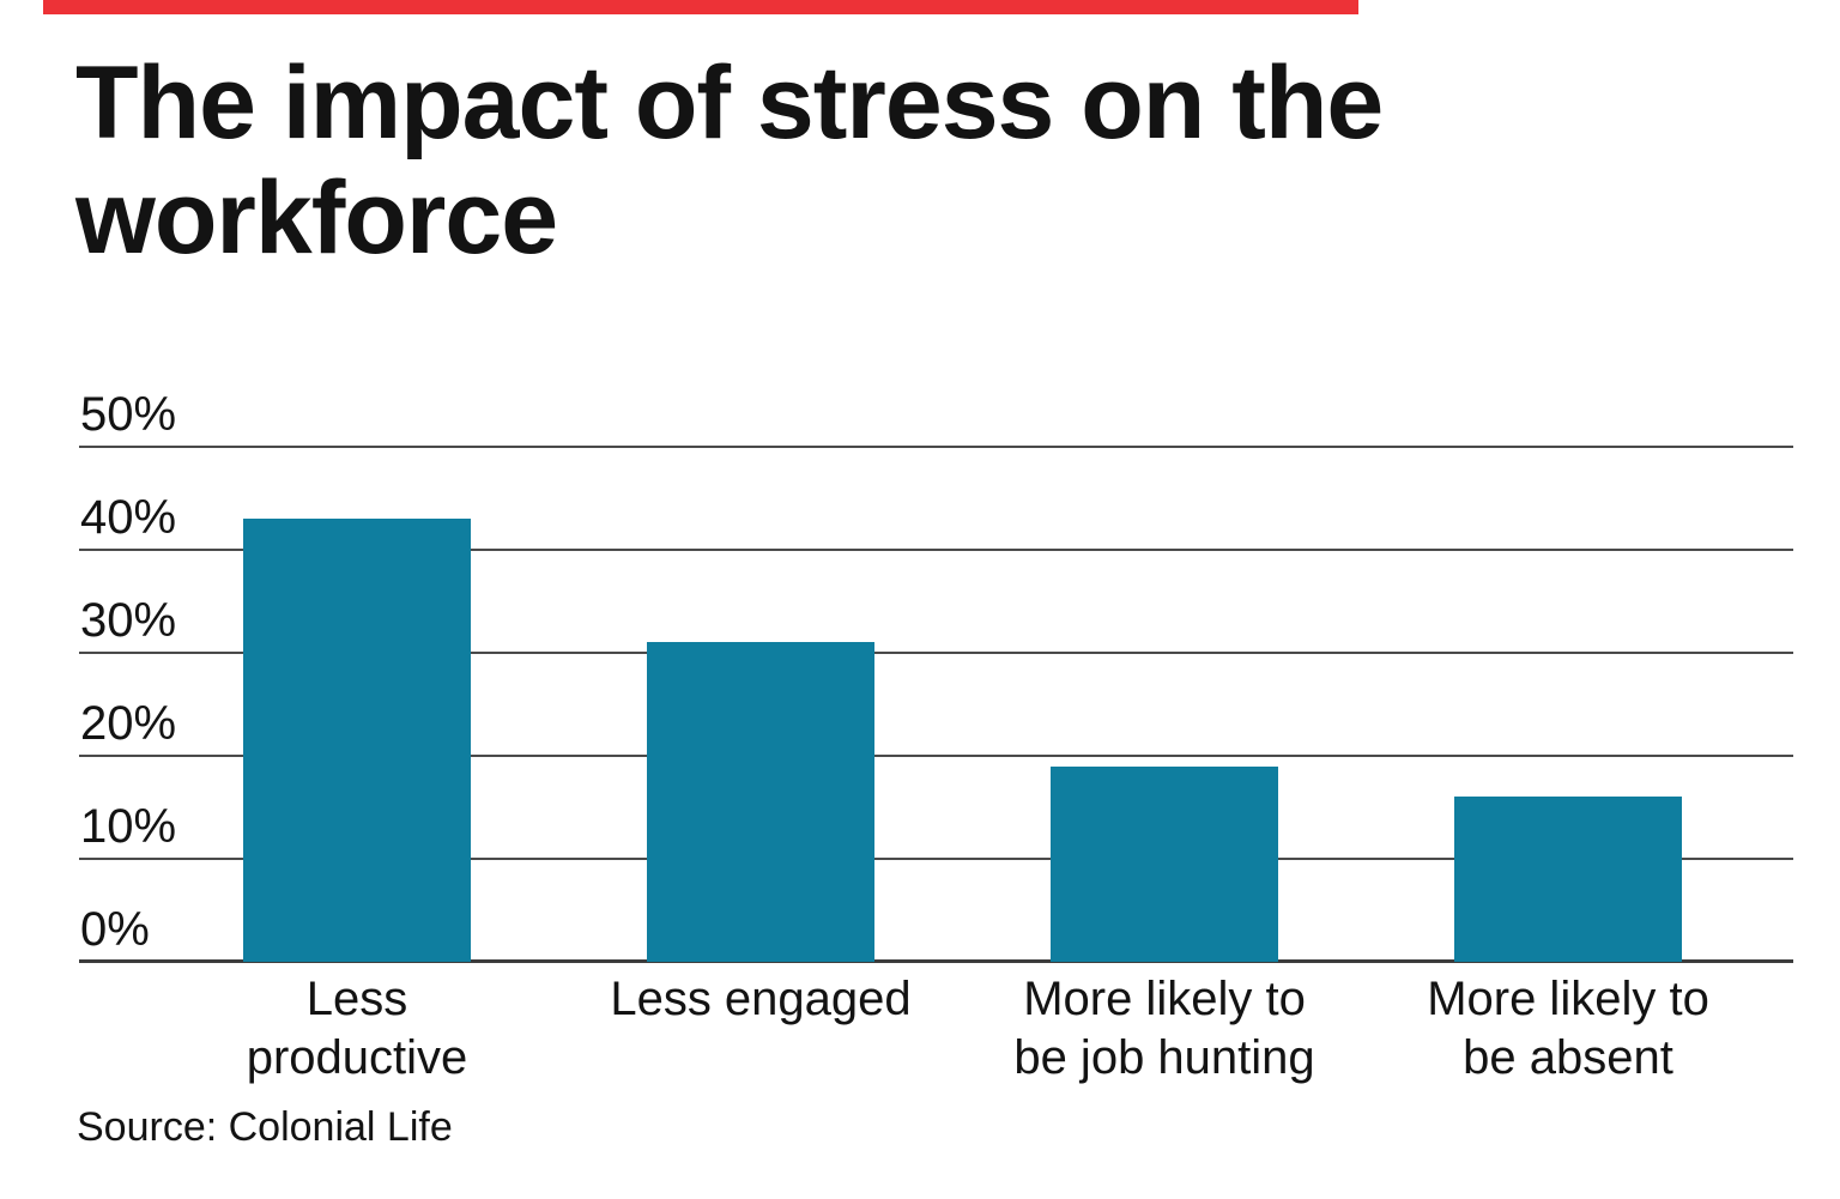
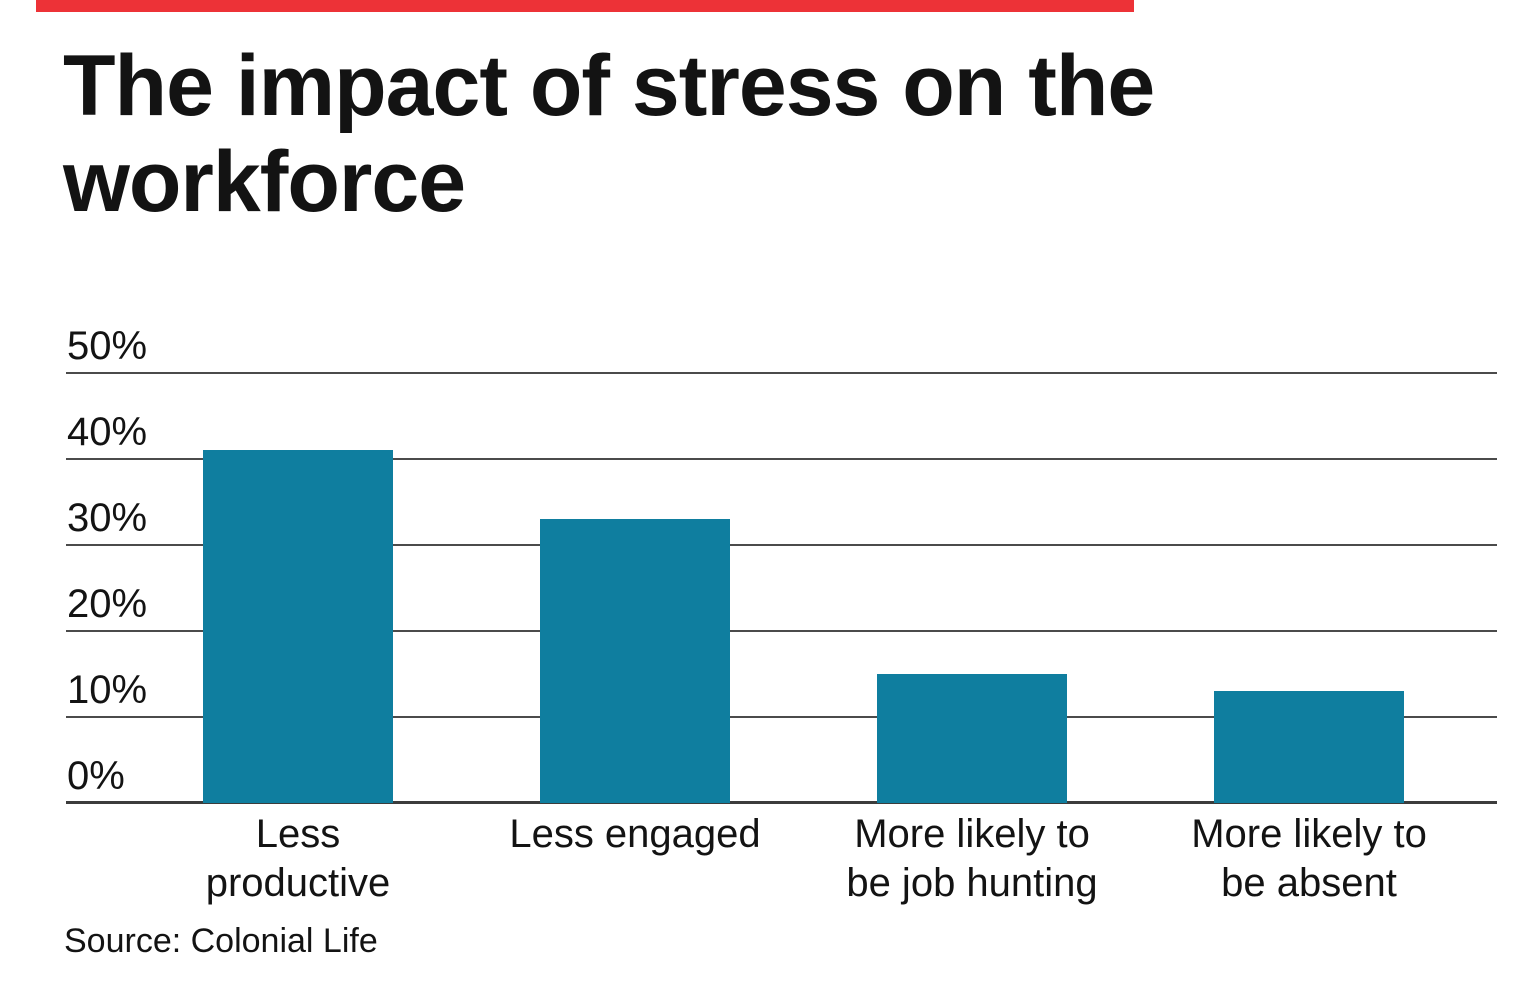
Less productive: 43% -> 41%
Less engaged: 31% -> 33%
More likely to be job hunting: 19% -> 15%
More likely to be absent: 16% -> 13%
